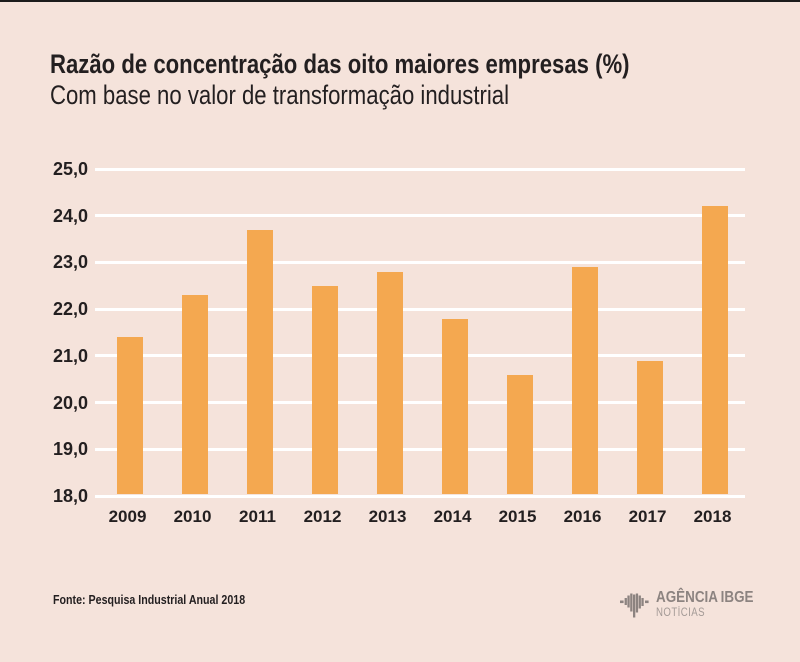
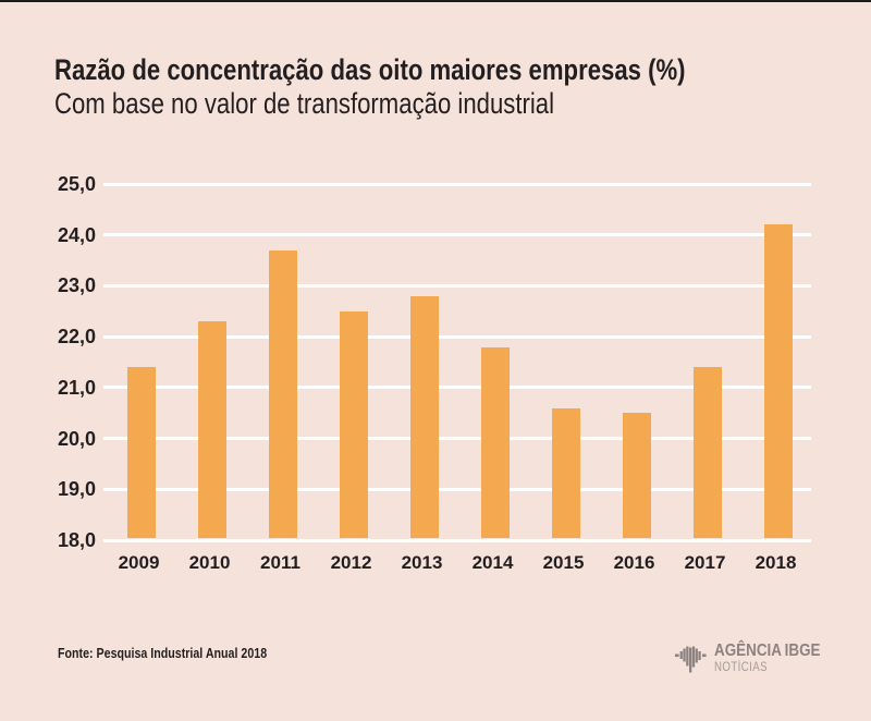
2016: 22,9 -> 20,5
2017: 20,9 -> 21,4
